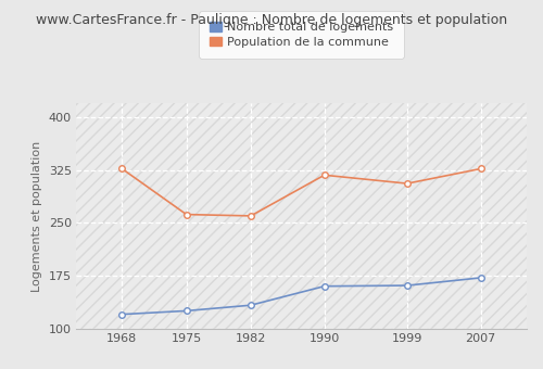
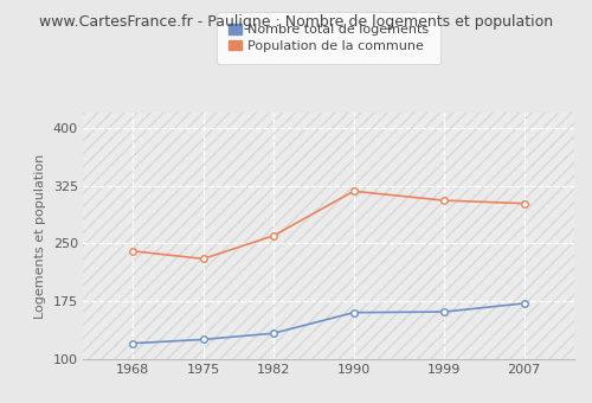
Population de la commune/1968: 327 -> 240
Population de la commune/1975: 262 -> 230
Population de la commune/2007: 327 -> 302
